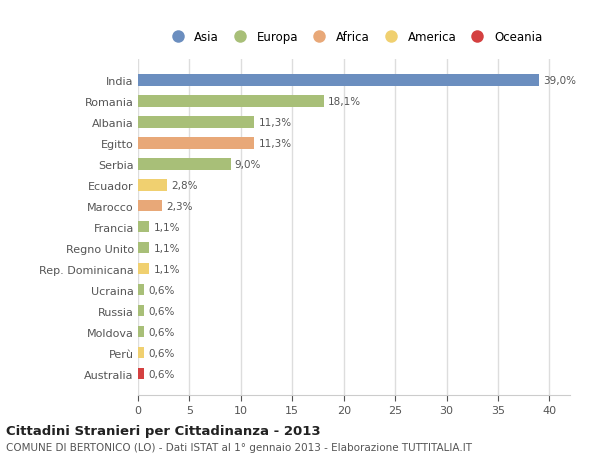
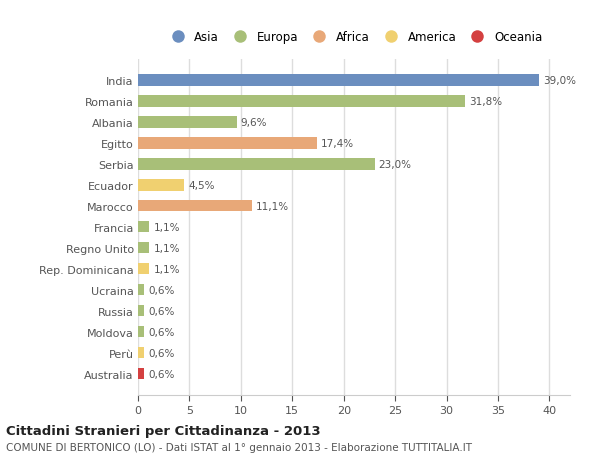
Romania: 18,1% -> 31,8%
Albania: 11,3% -> 9,6%
Egitto: 11,3% -> 17,4%
Serbia: 9,0% -> 23,0%
Ecuador: 2,8% -> 4,5%
Marocco: 2,3% -> 11,1%
